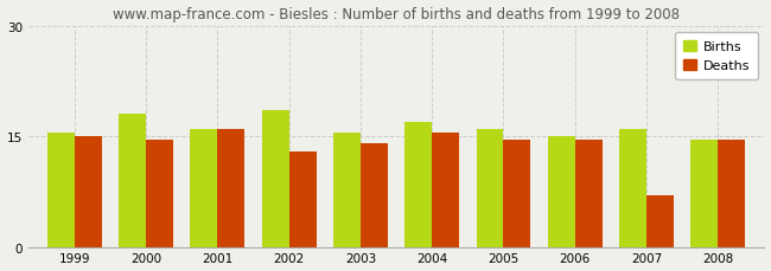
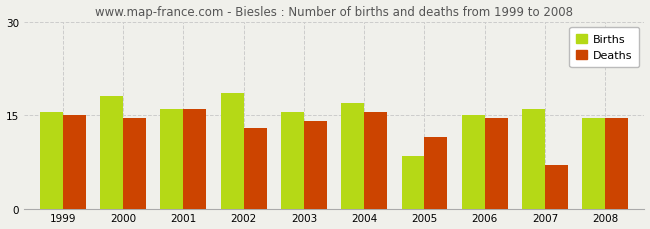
Births/2005: 16.0 -> 8.4
Deaths/2005: 14.5 -> 11.4
